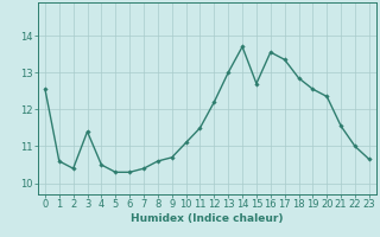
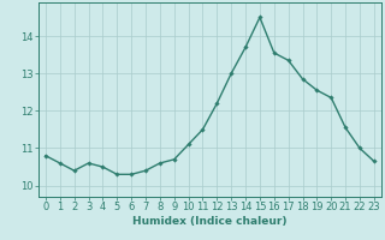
0: 12.55 -> 10.80
3: 11.40 -> 10.60
15: 12.70 -> 14.50
